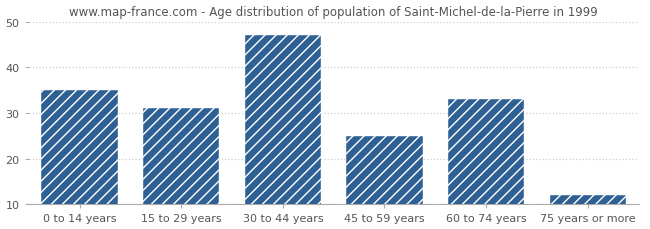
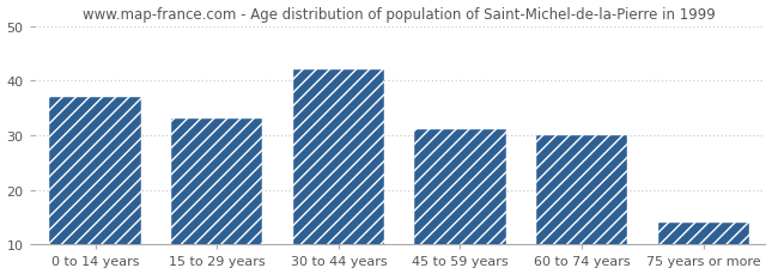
0 to 14 years: 35 -> 37
15 to 29 years: 31 -> 33
30 to 44 years: 47 -> 42
45 to 59 years: 25 -> 31
60 to 74 years: 33 -> 30
75 years or more: 12 -> 14
